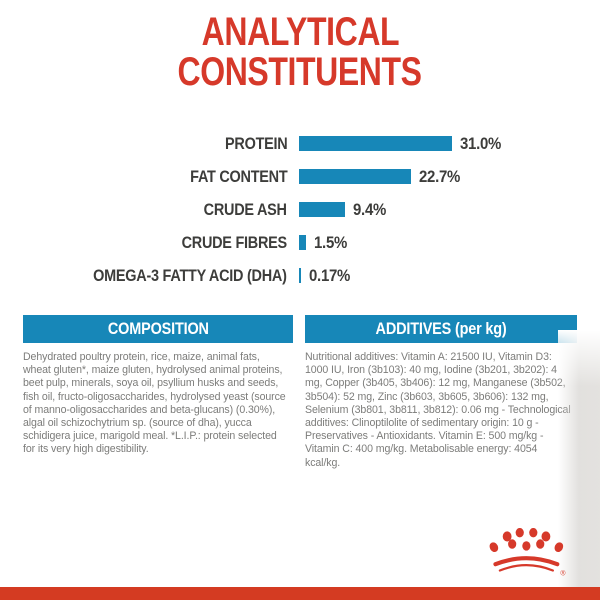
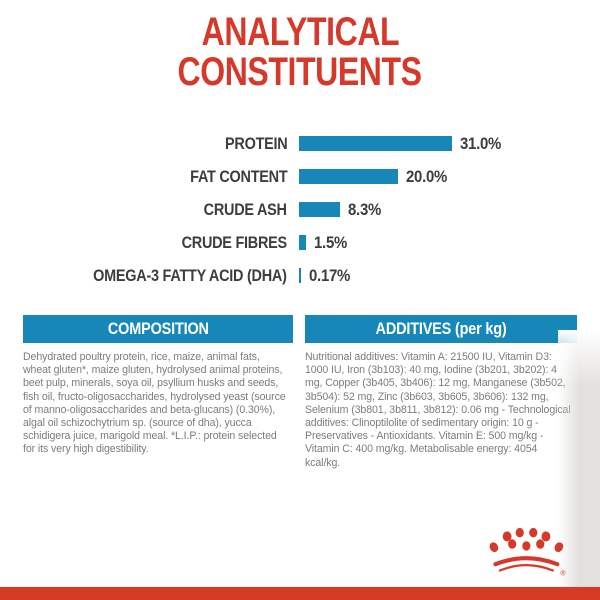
FAT CONTENT: 22.7% -> 20.0%
CRUDE ASH: 9.4% -> 8.3%
